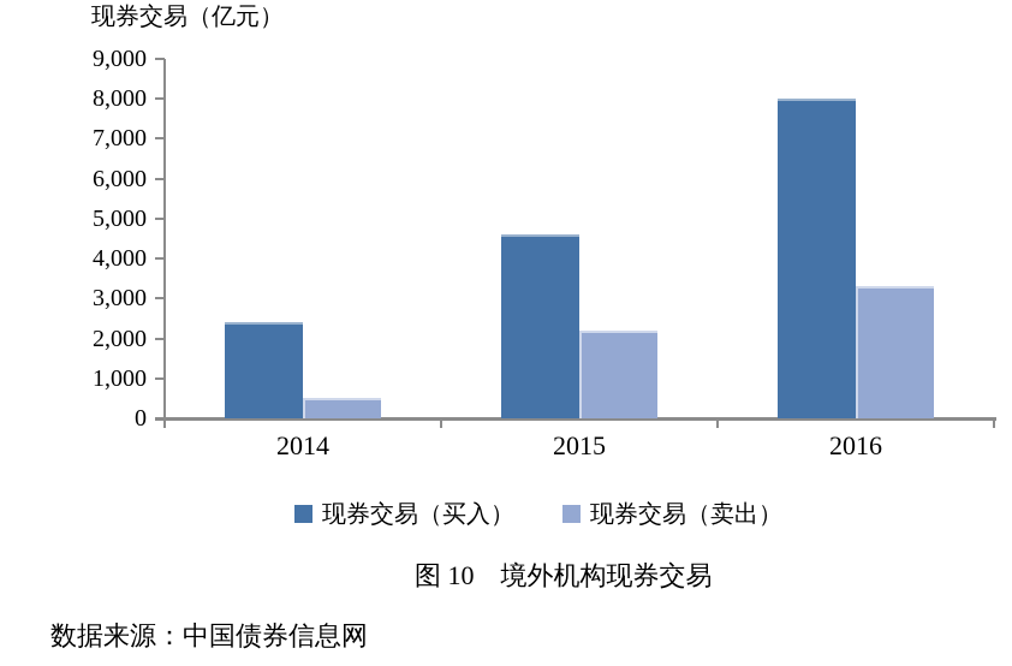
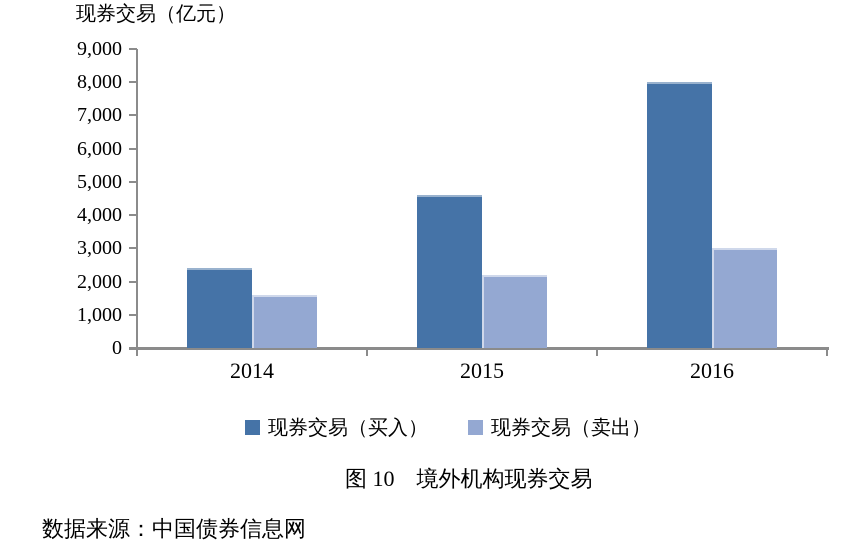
现券交易（卖出）/2014: 500 -> 1600
现券交易（卖出）/2016: 3300 -> 3000
